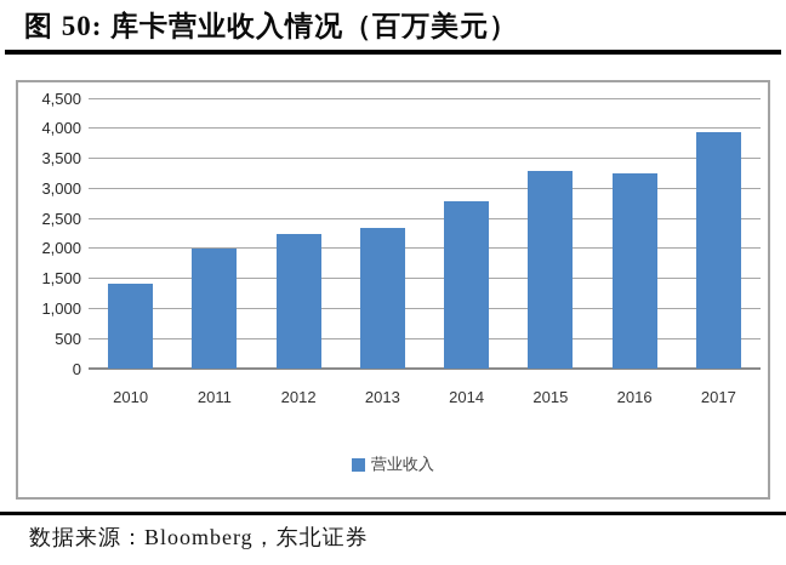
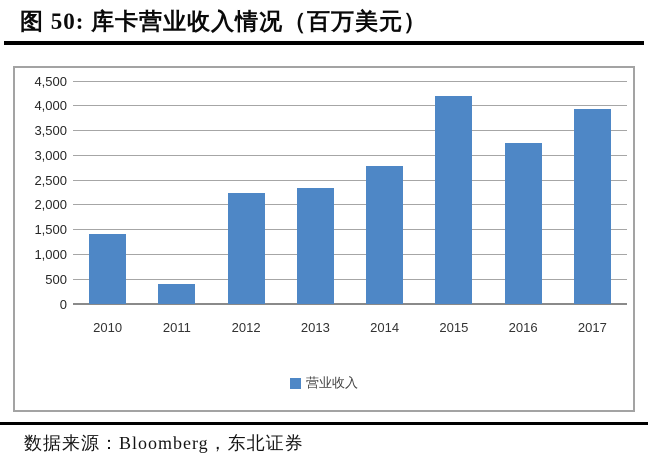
2011: 2000 -> 400
2015: 3300 -> 4200
